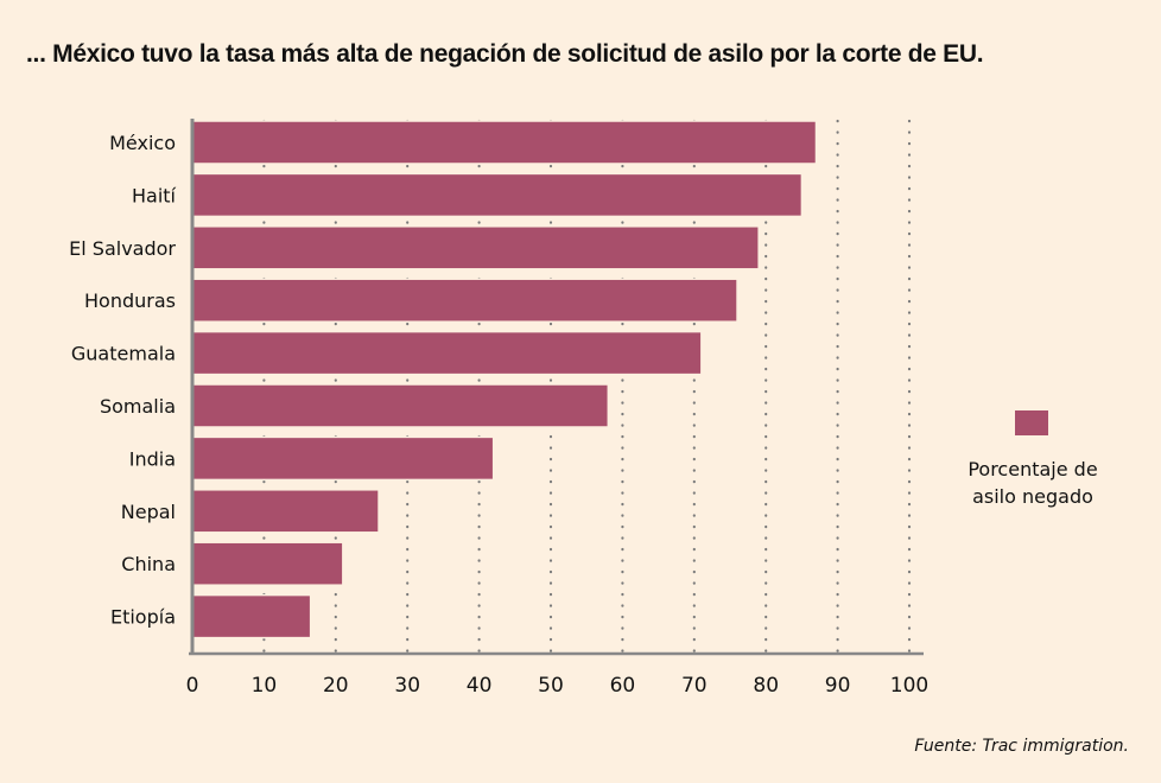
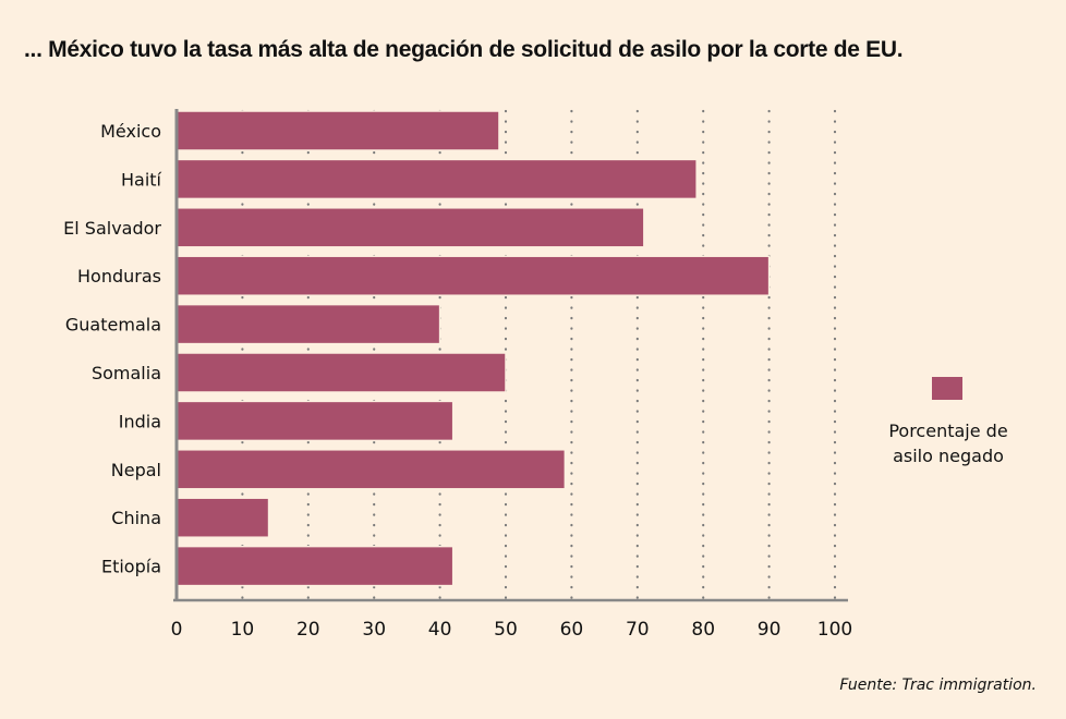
México: 87 -> 49
Haití: 85 -> 79
El Salvador: 79 -> 71
Honduras: 76 -> 90
Guatemala: 71 -> 40
Somalia: 58 -> 50
Nepal: 26 -> 59
China: 21 -> 14
Etiopía: 16 -> 42
